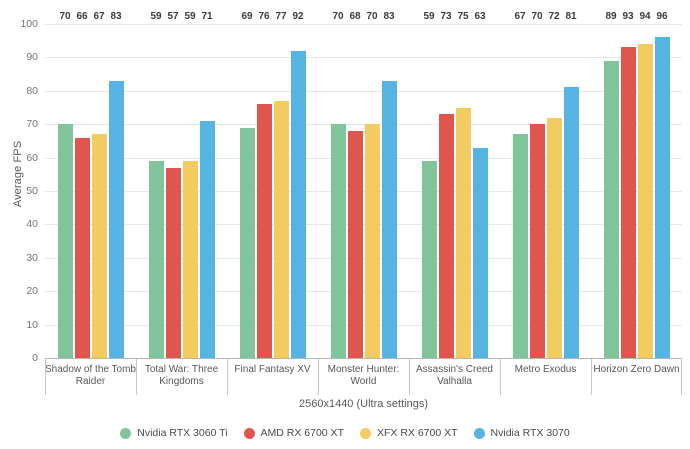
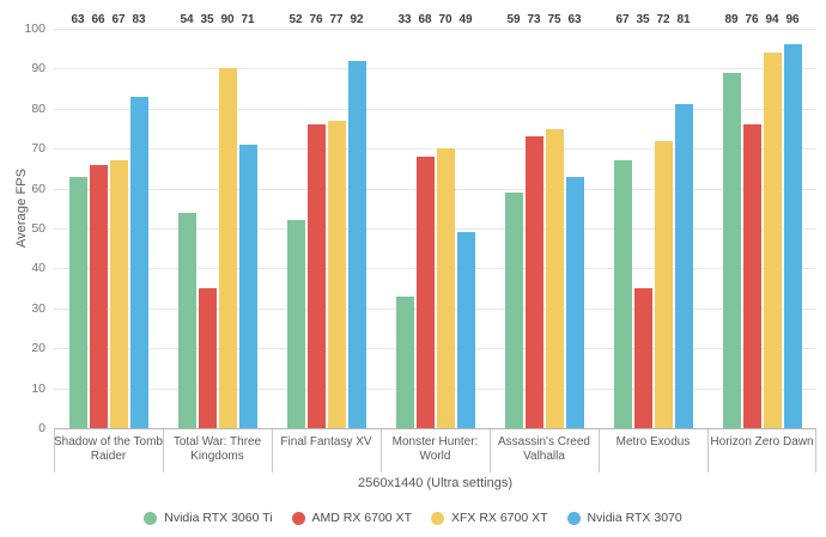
Nvidia RTX 3060 Ti/Shadow of the Tomb Raider: 70 -> 63
Nvidia RTX 3060 Ti/Total War: Three Kingdoms: 59 -> 54
AMD RX 6700 XT/Total War: Three Kingdoms: 57 -> 35
XFX RX 6700 XT/Total War: Three Kingdoms: 59 -> 90
Nvidia RTX 3060 Ti/Final Fantasy XV: 69 -> 52
Nvidia RTX 3060 Ti/Monster Hunter: World: 70 -> 33
Nvidia RTX 3070/Monster Hunter: World: 83 -> 49
AMD RX 6700 XT/Metro Exodus: 70 -> 35
AMD RX 6700 XT/Horizon Zero Dawn: 93 -> 76
